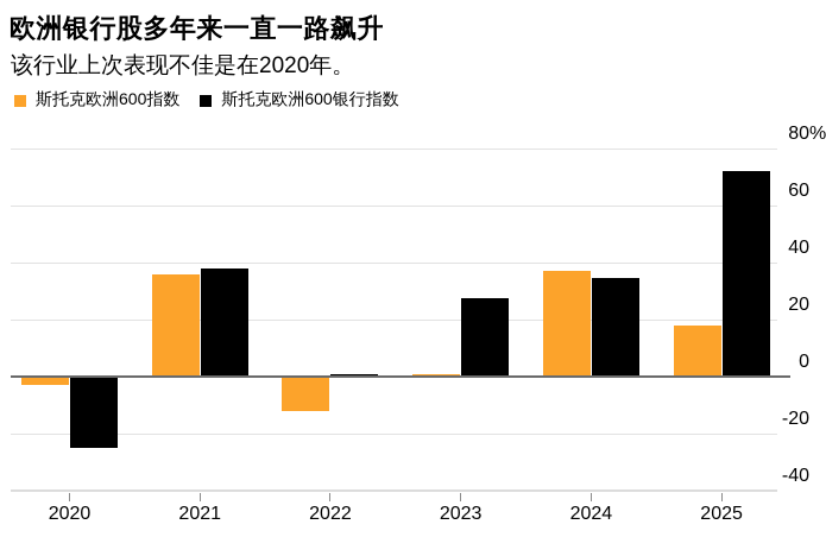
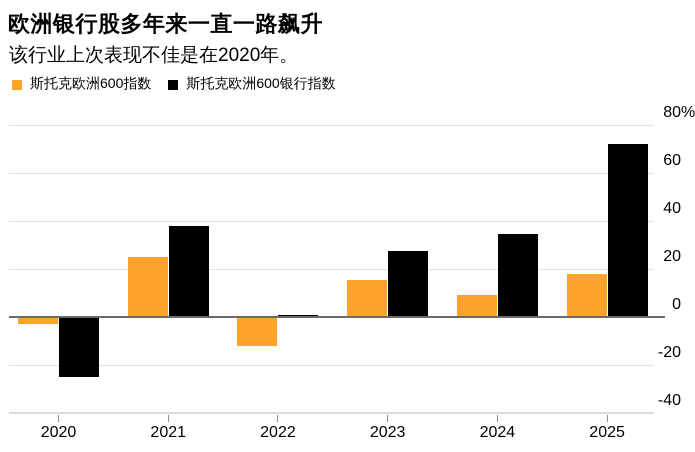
斯托克欧洲600指数/2021: 36 -> 25
斯托克欧洲600指数/2023: 1 -> 16
斯托克欧洲600指数/2024: 37 -> 9
